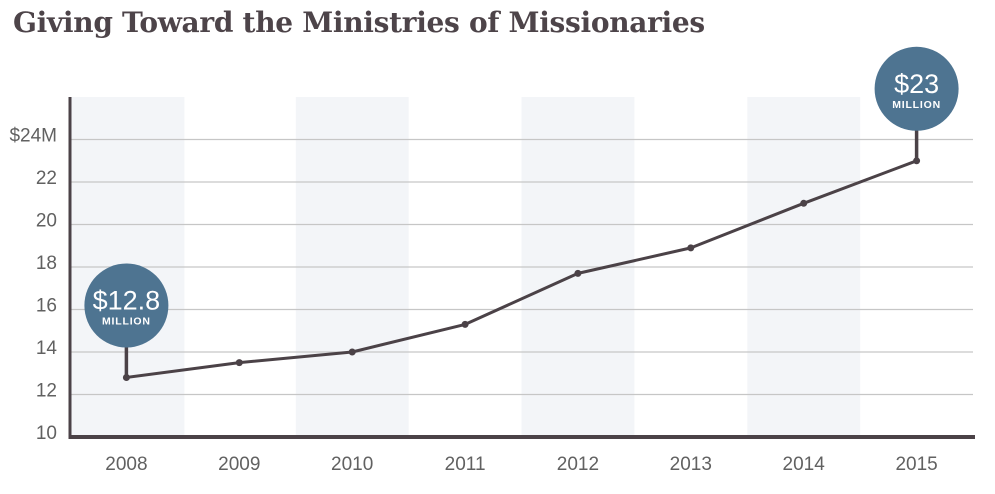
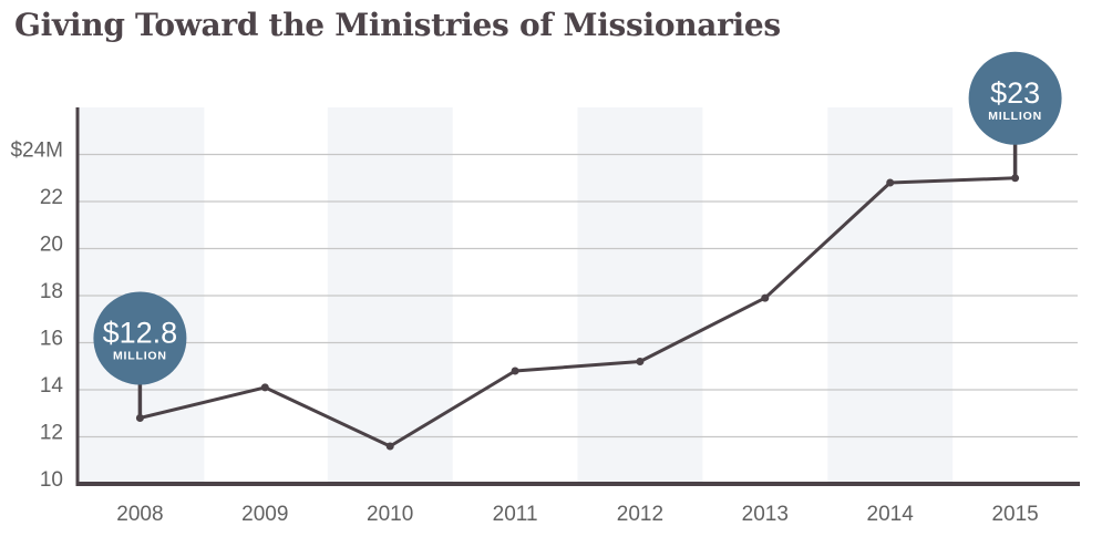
2009: $13.5M -> $14.1M
2010: $14.0M -> $11.6M
2011: $15.3M -> $14.8M
2012: $17.7M -> $15.2M
2013: $18.9M -> $17.9M
2014: $21.0M -> $22.8M
